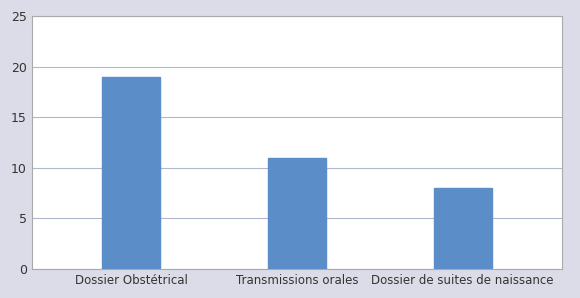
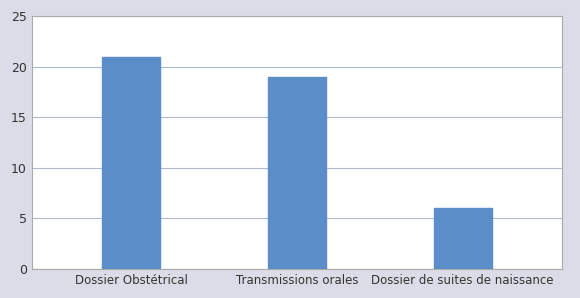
Dossier Obstétrical: 19 -> 21
Transmissions orales: 11 -> 19
Dossier de suites de naissance: 8 -> 6
